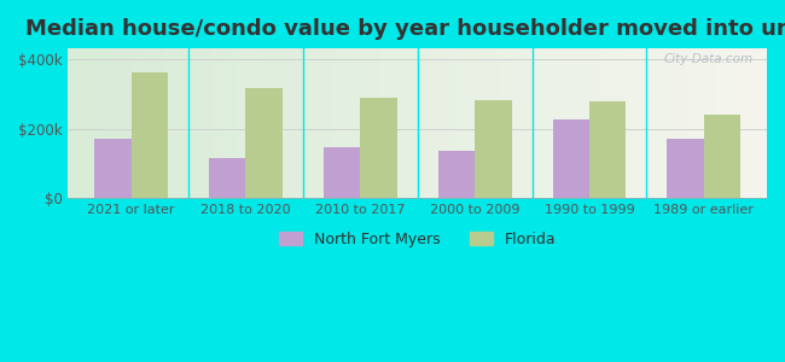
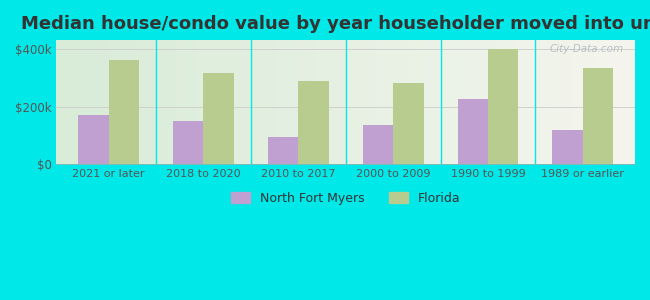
North Fort Myers/2018 to 2020: $115k -> $150k
North Fort Myers/2010 to 2017: $145k -> $95k
Florida/1990 to 1999: $278k -> $400k
North Fort Myers/1989 or earlier: $172k -> $120k
Florida/1989 or earlier: $240k -> $335k
